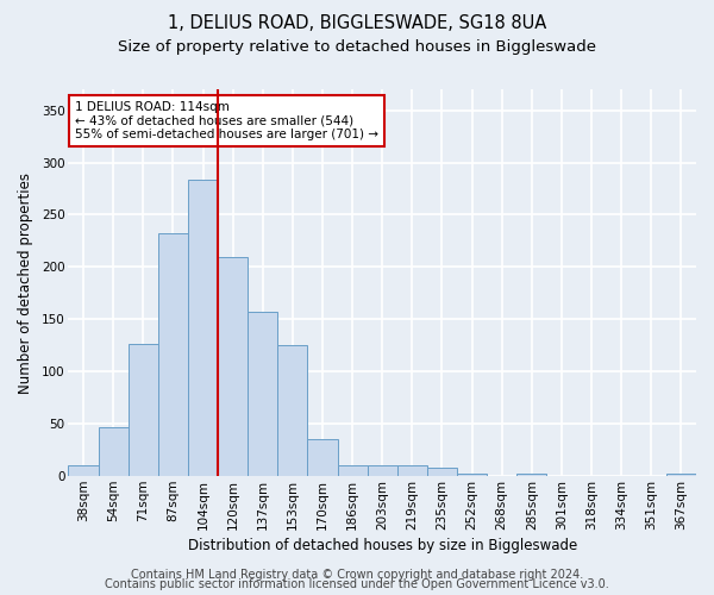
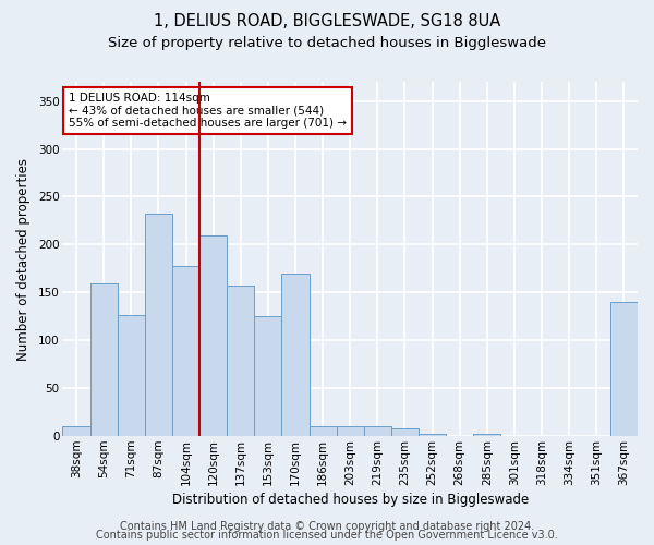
54sqm: 47 -> 160
104sqm: 284 -> 178
170sqm: 35 -> 170
367sqm: 3 -> 140
